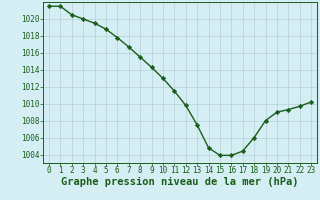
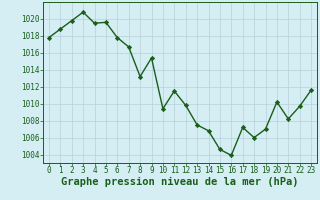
0: 1021.5 -> 1017.8
1: 1021.5 -> 1018.8
2: 1020.5 -> 1019.8
3: 1020.0 -> 1020.8
5: 1018.8 -> 1019.6
8: 1015.5 -> 1013.2
9: 1014.3 -> 1015.4
10: 1013.0 -> 1009.4
14: 1004.8 -> 1006.8
15: 1003.9 -> 1004.6
17: 1004.4 -> 1007.2
19: 1008.0 -> 1007.0
20: 1009.0 -> 1010.2
21: 1009.3 -> 1008.2
23: 1010.2 -> 1011.6
